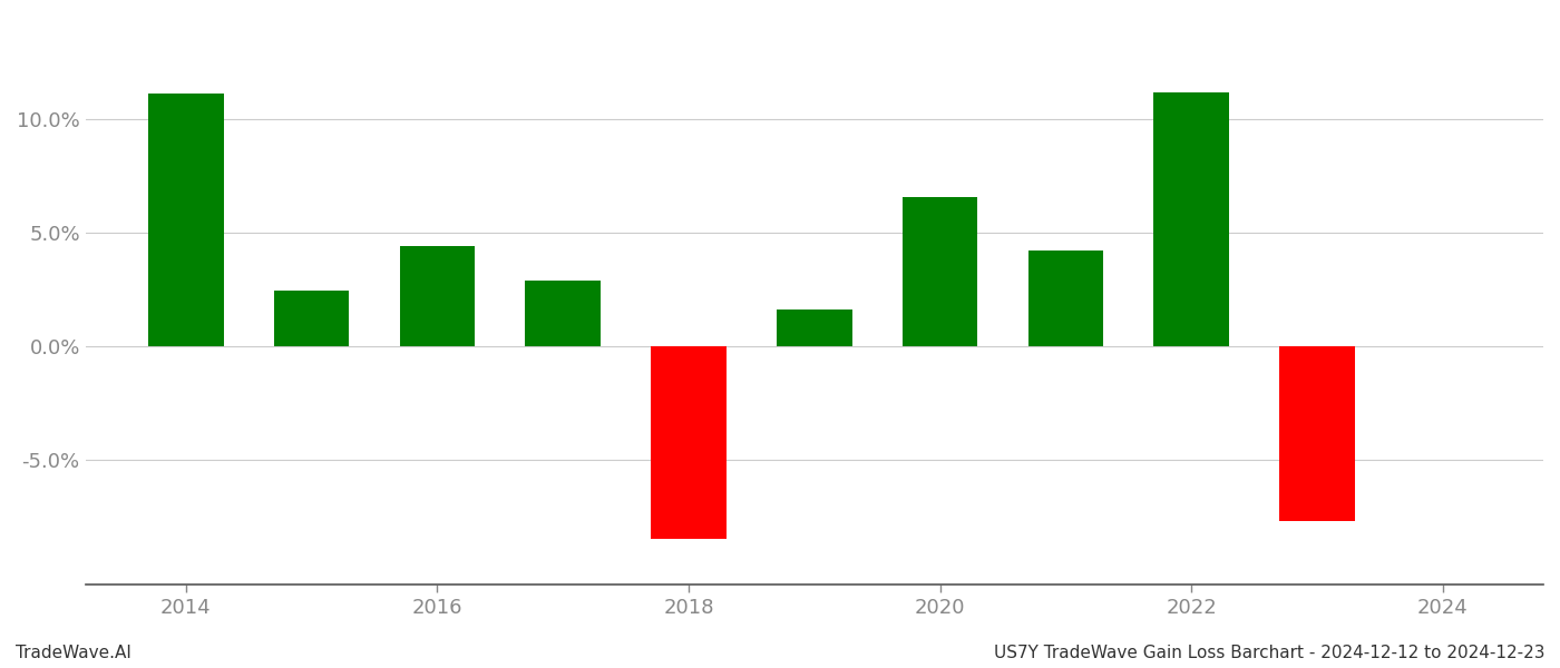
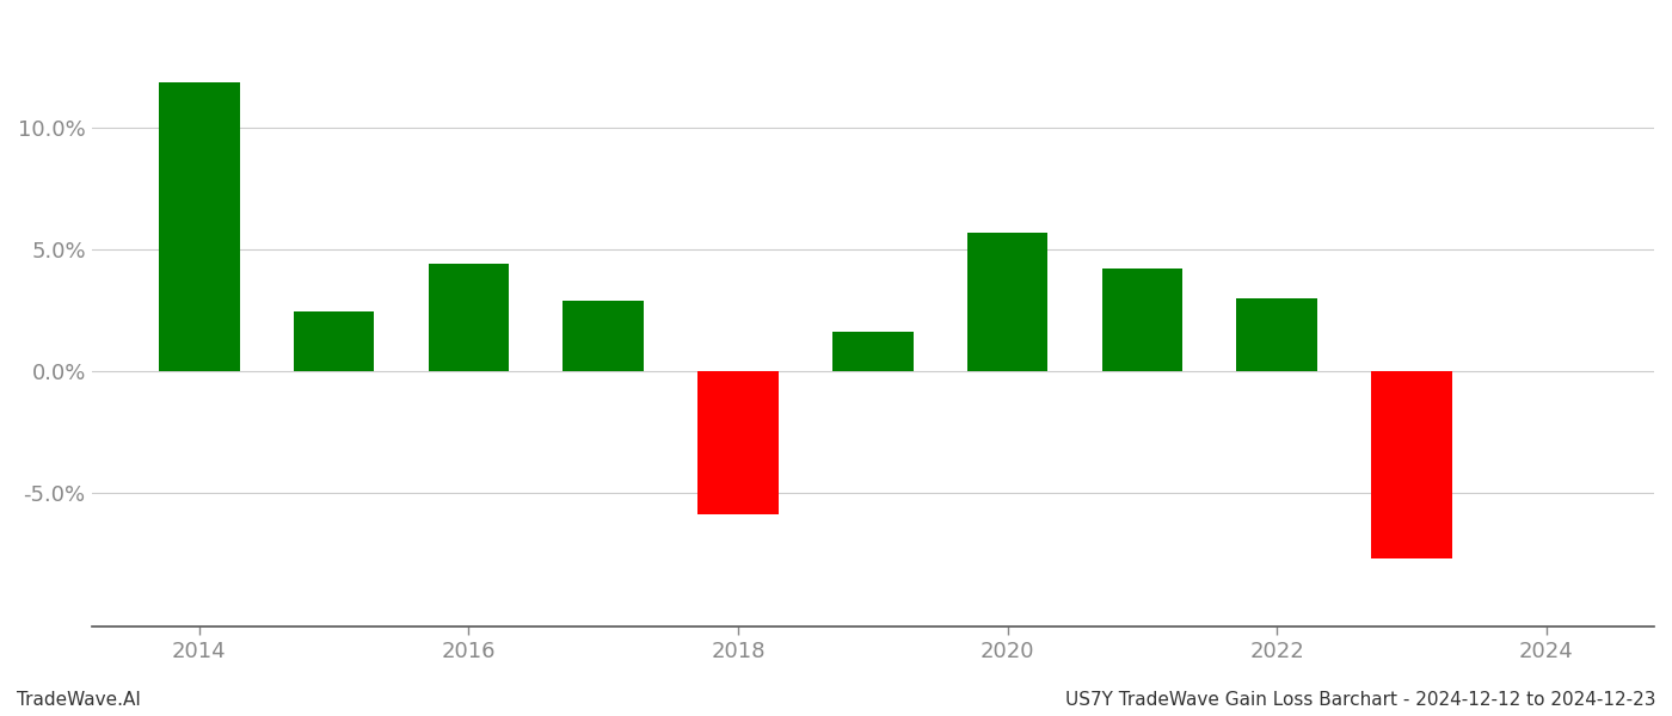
2014: 11.10% -> 11.85%
2018: -8.50% -> -5.90%
2020: 6.55% -> 5.70%
2022: 11.15% -> 3.00%
